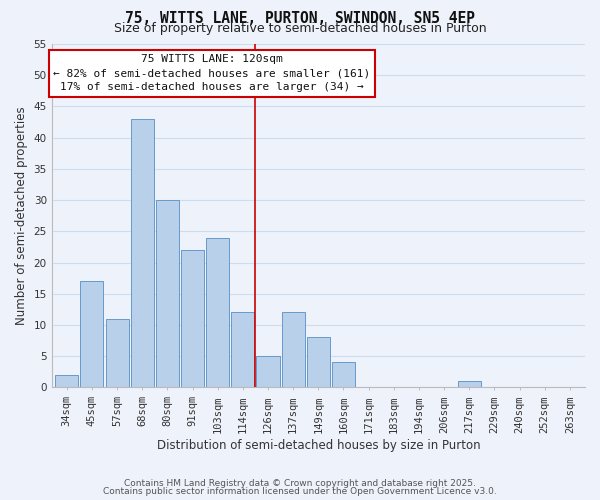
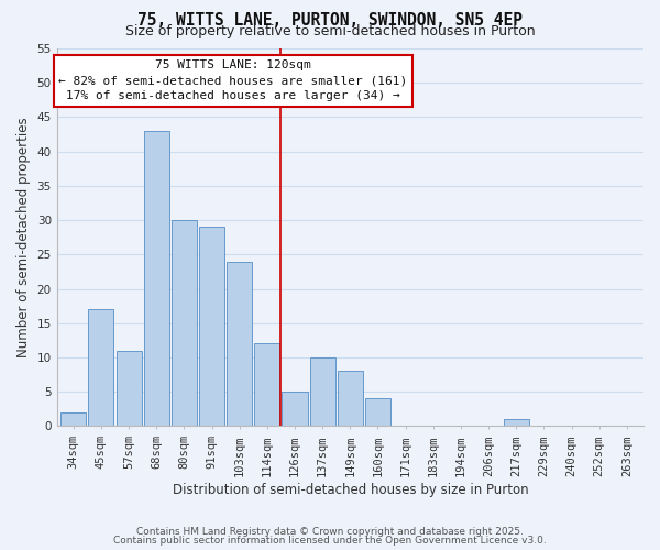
91sqm: 22 -> 29
137sqm: 12 -> 10
